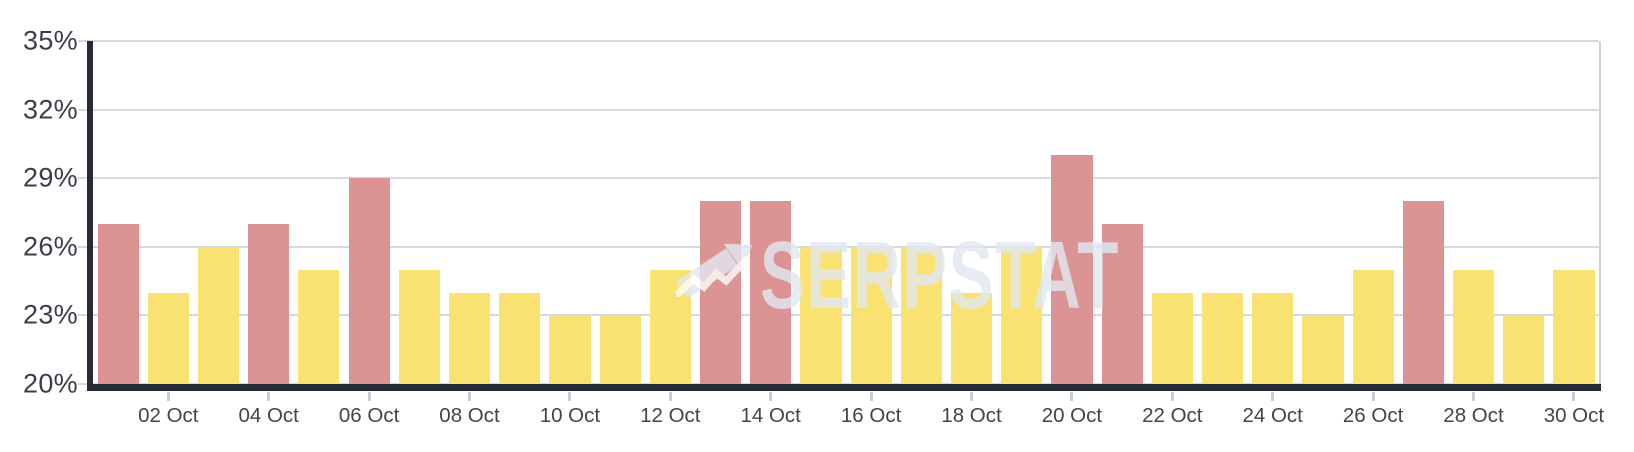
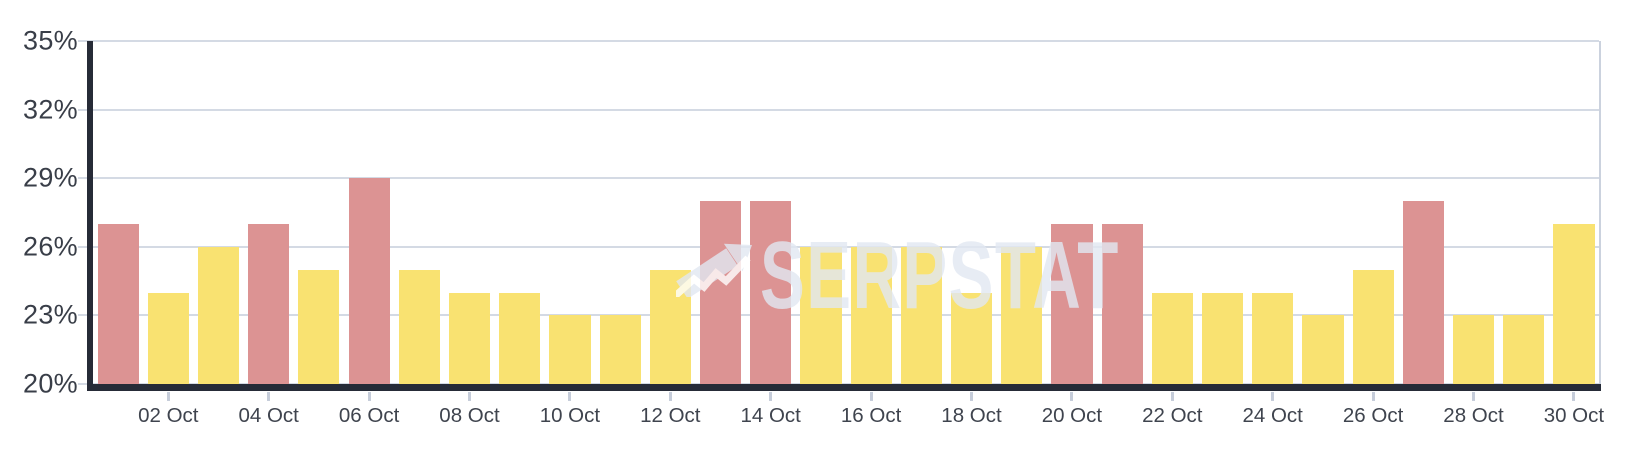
20 Oct: 30% -> 27%
28 Oct: 25% -> 23%
30 Oct: 25% -> 27%
